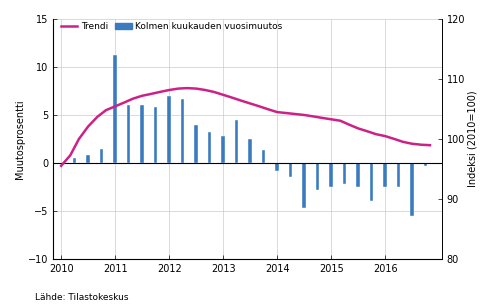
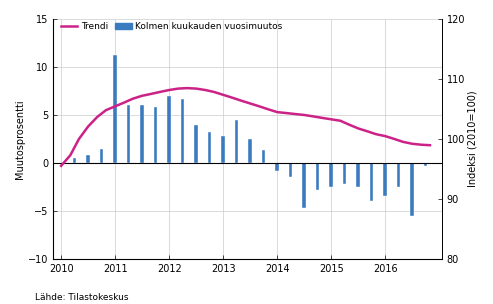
Kolmen kuukauden vuosimuutos/2016: -2.5 -> -3.4
